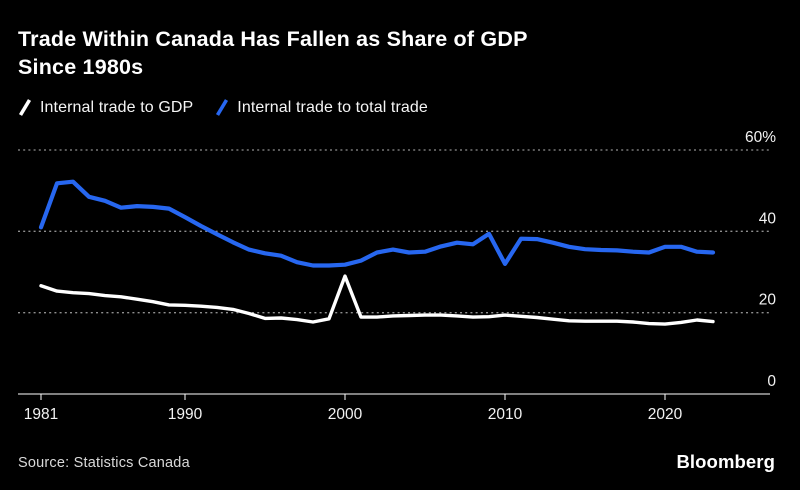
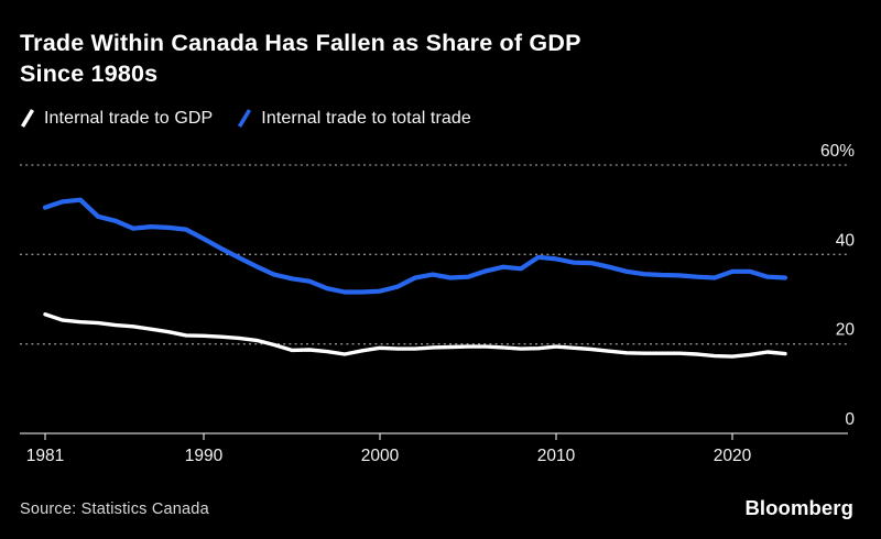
Internal trade to total trade/1981: 41% -> 50%
Internal trade to GDP/2000: 29% -> 19%
Internal trade to total trade/2010: 32% -> 39%
